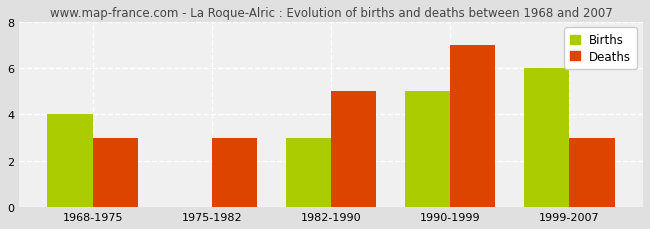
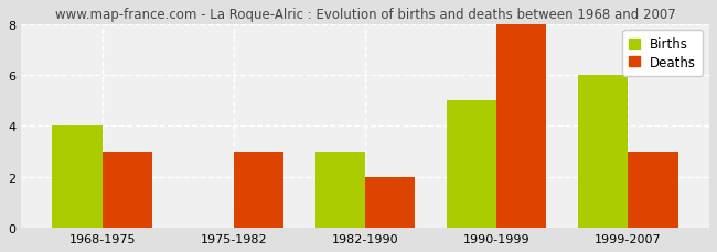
Deaths/1982-1990: 5 -> 2
Deaths/1990-1999: 7 -> 8
